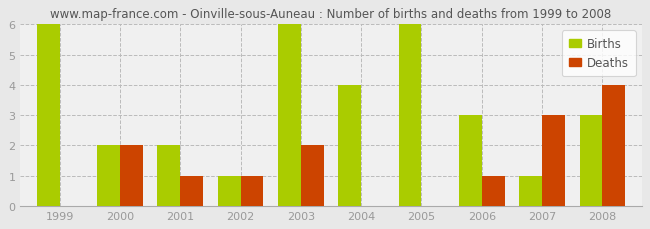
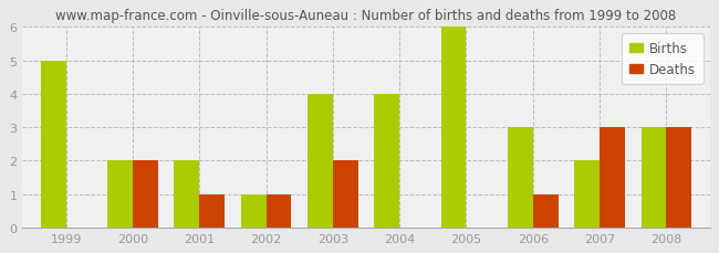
Births/1999: 6 -> 5
Births/2003: 6 -> 4
Births/2007: 1 -> 2
Deaths/2008: 4 -> 3
